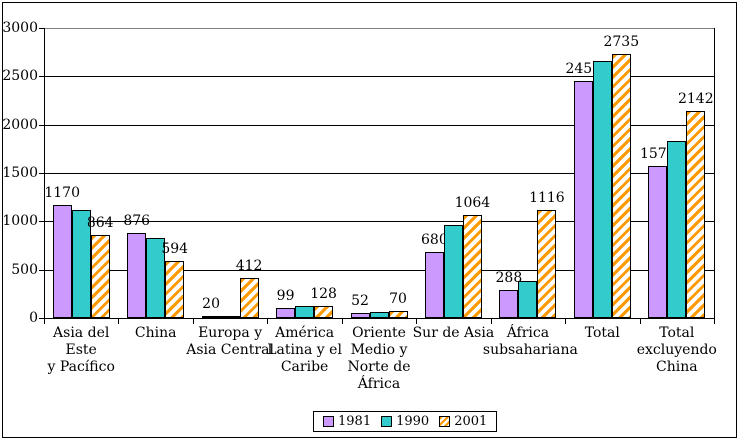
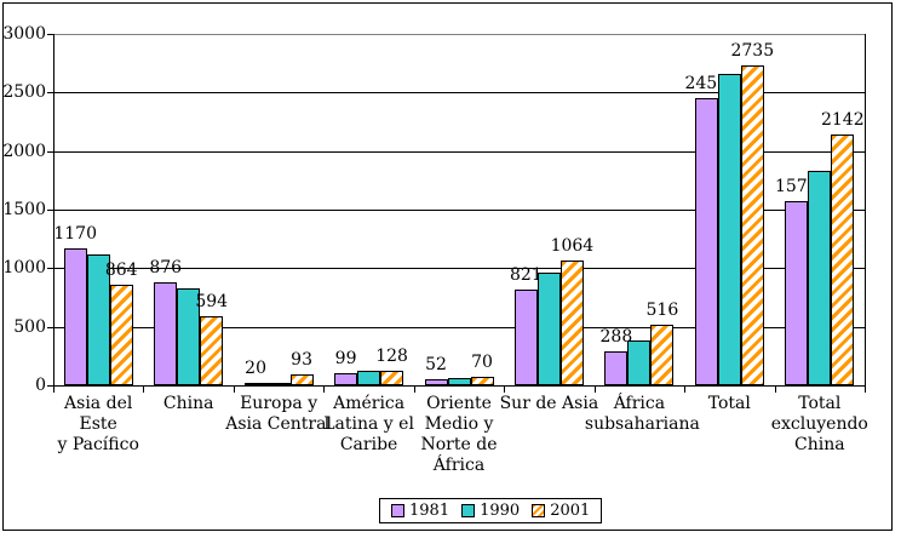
2001/Europa y Asia Central: 412 -> 93
1981/Sur de Asia: 680 -> 821
2001/África subsahariana: 1116 -> 516
